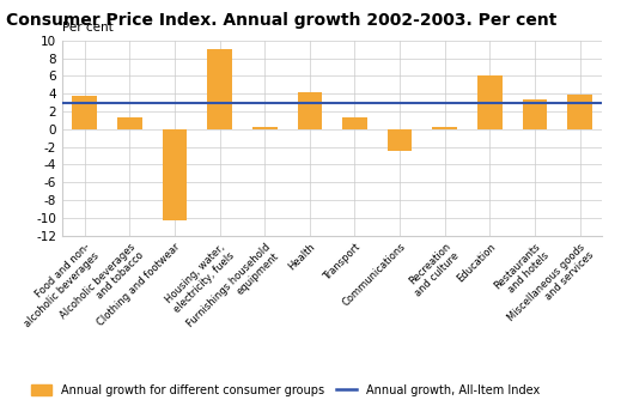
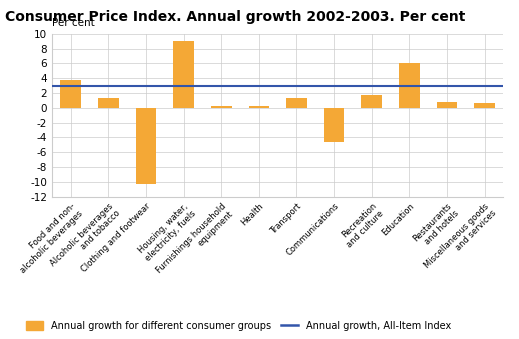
Health: 4.2 -> 0.2
Communications: -2.5 -> -4.6
Recreation and culture: 0.3 -> 1.8
Restaurants and hotels: 3.4 -> 0.8
Miscellaneous goods and services: 3.9 -> 0.6
